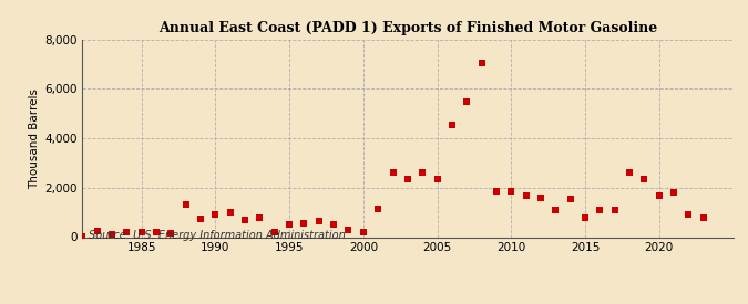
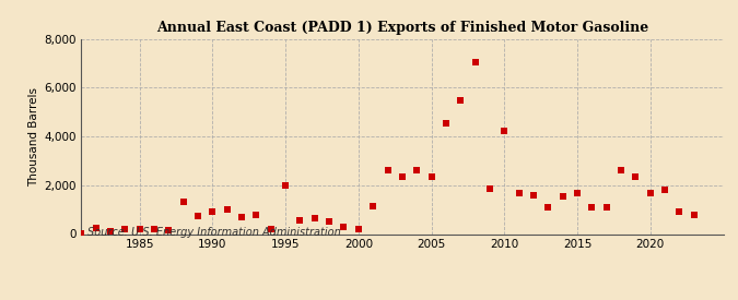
1995: 500 -> 2,000
2010: 1,850 -> 4,250
2015: 800 -> 1,700
